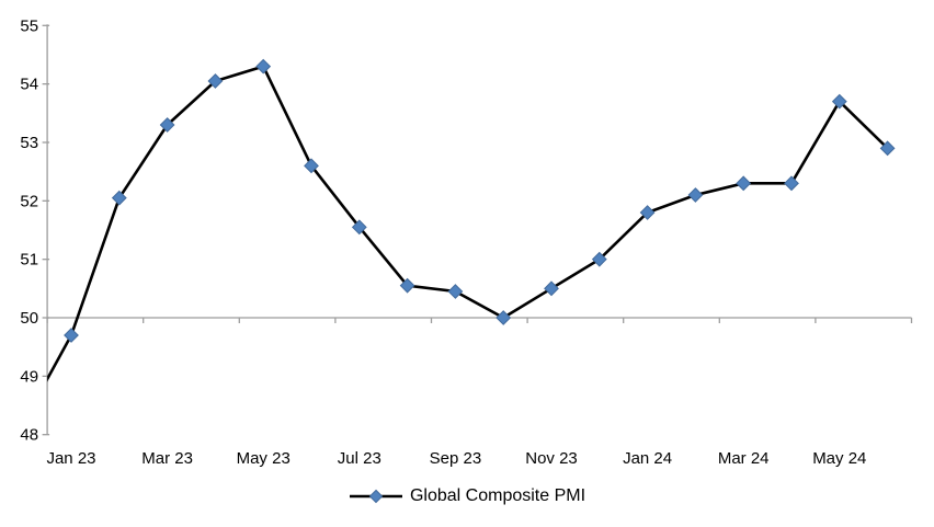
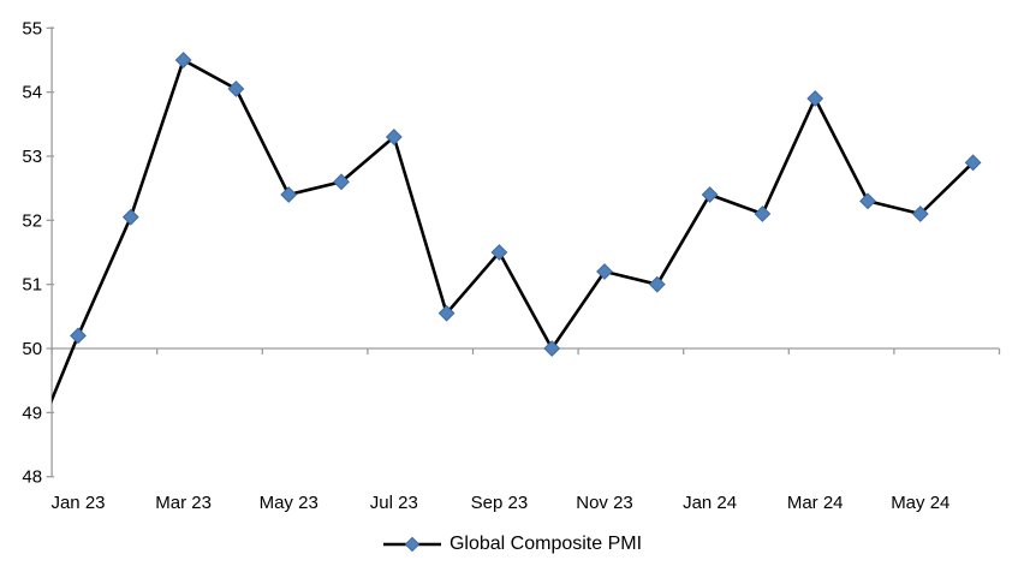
Jan 23: 49.7 -> 50.2
Mar 23: 53.3 -> 54.5
May 23: 54.3 -> 52.4
Jul 23: 51.5 -> 53.3
Sep 23: 50.5 -> 51.5
Nov 23: 50.5 -> 51.2
Jan 24: 51.8 -> 52.4
Mar 24: 52.3 -> 53.9
May 24: 53.7 -> 52.1
